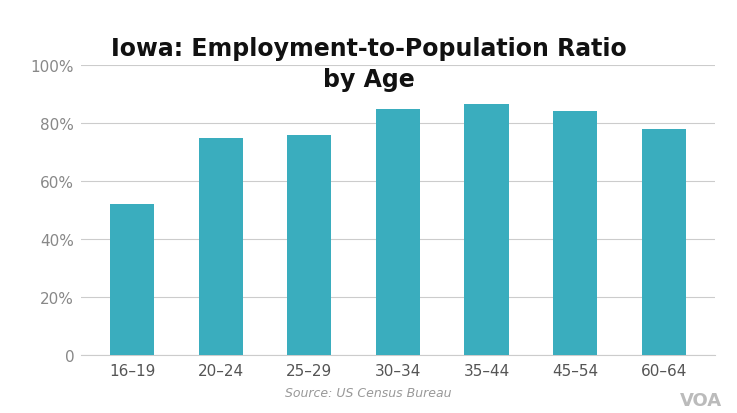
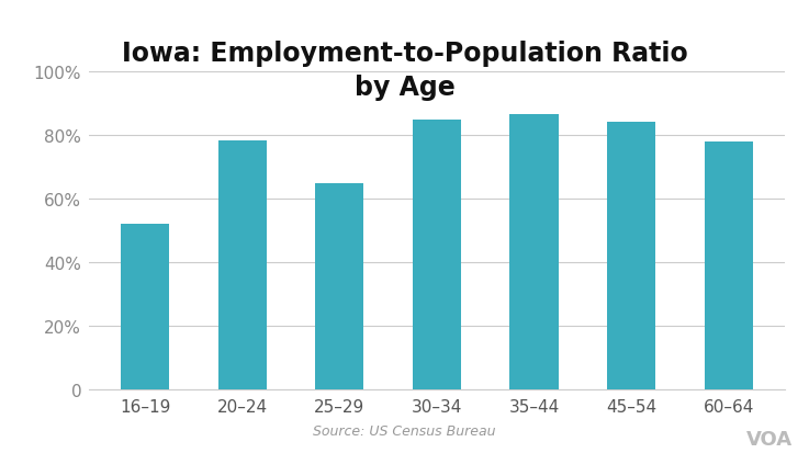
20–24: 75.0% -> 78.5%
25–29: 76.0% -> 65.0%
